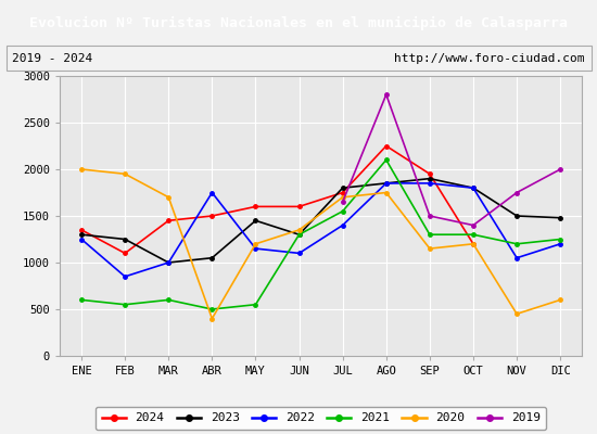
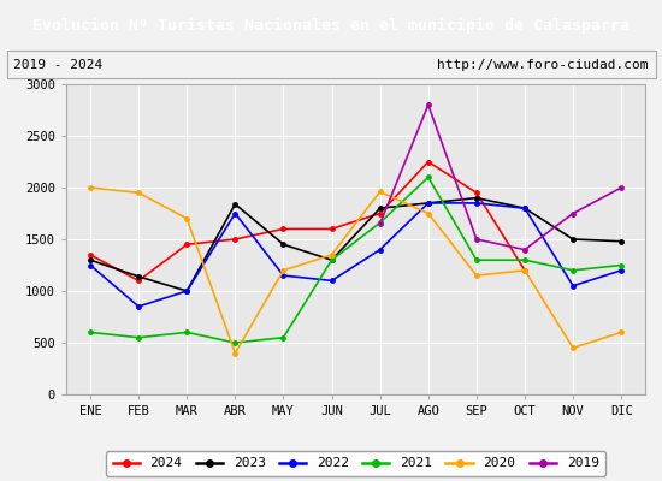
2023/FEB: 1250 -> 1140
2023/ABR: 1050 -> 1840
2021/JUL: 1550 -> 1660
2020/JUL: 1700 -> 1960
